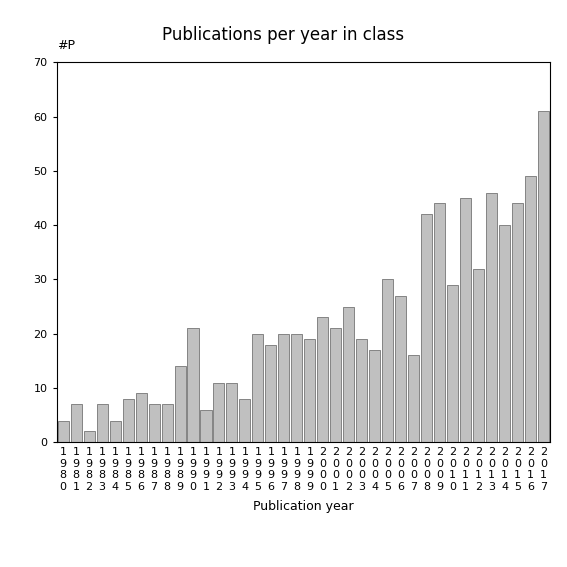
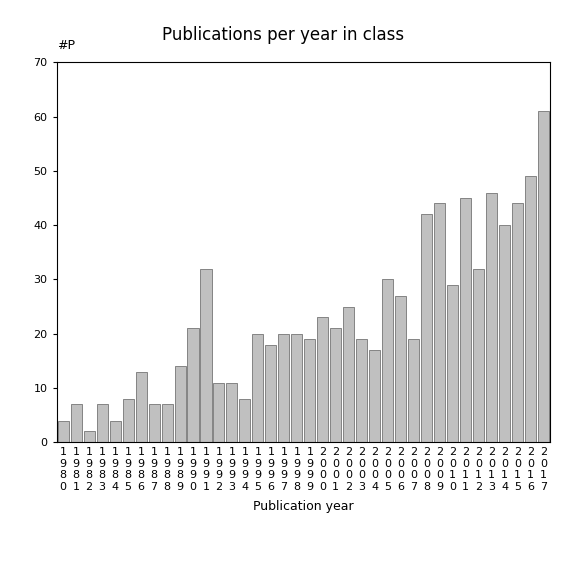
1 9 8 6: 9 -> 13
1 9 9 1: 6 -> 32
2 0 0 7: 16 -> 19
